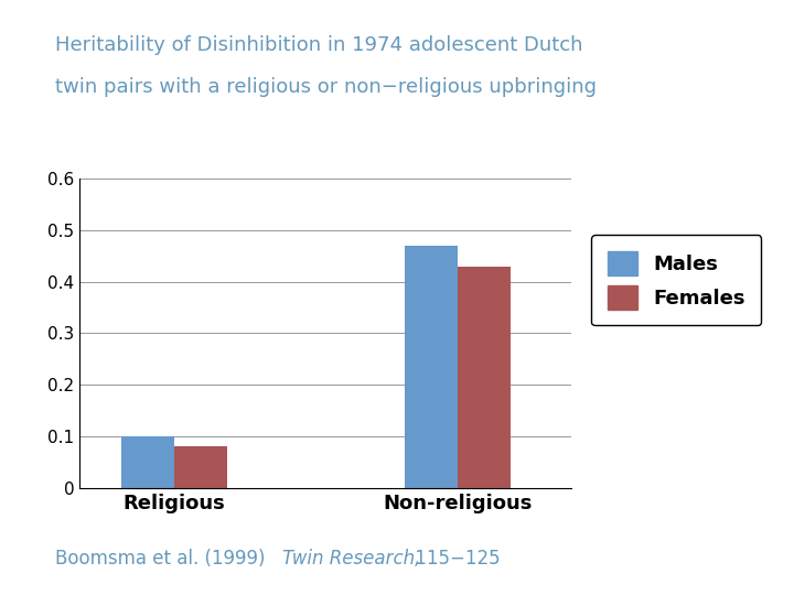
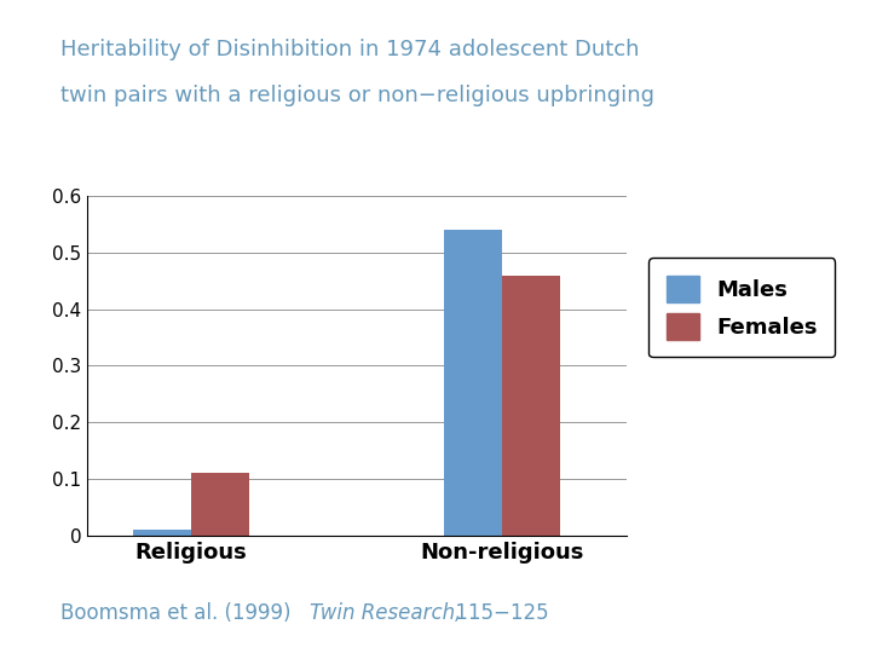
Males/Religious: 0.10 -> 0.01
Females/Religious: 0.08 -> 0.11
Males/Non-religious: 0.47 -> 0.54
Females/Non-religious: 0.43 -> 0.46
